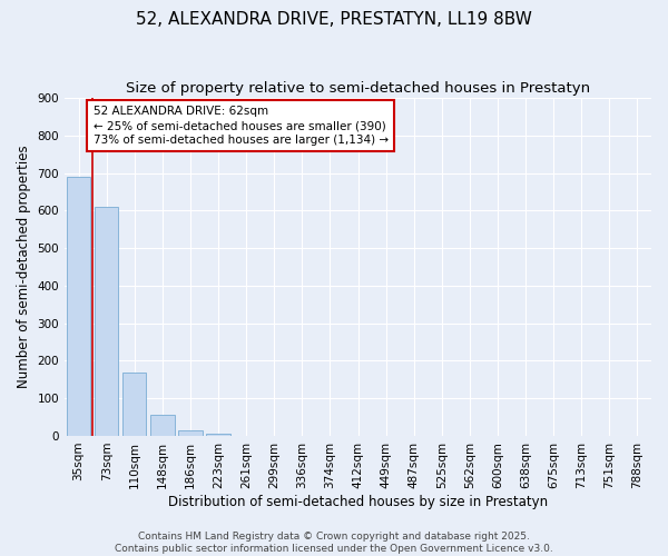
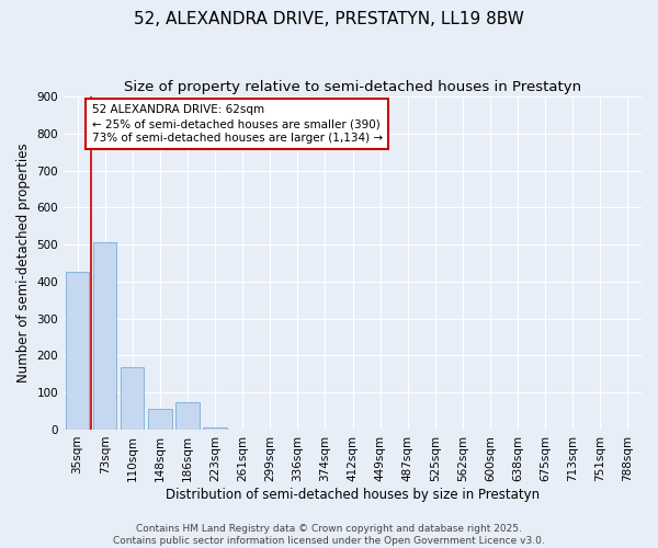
35sqm: 690 -> 425
73sqm: 610 -> 505
186sqm: 15 -> 75
